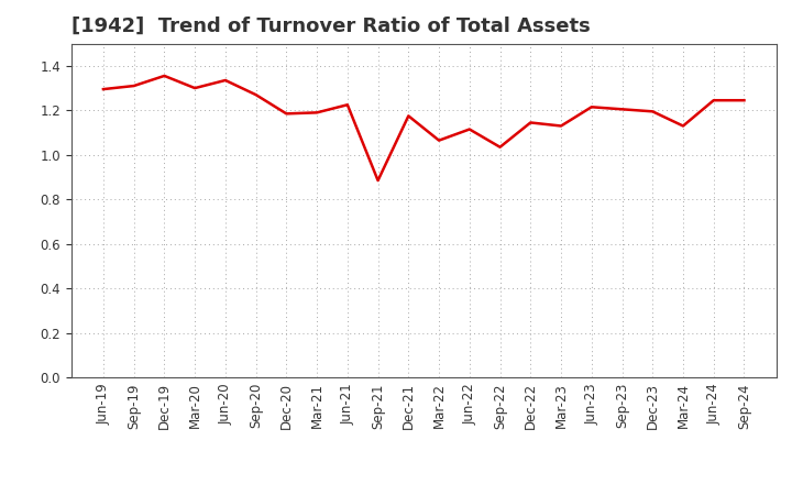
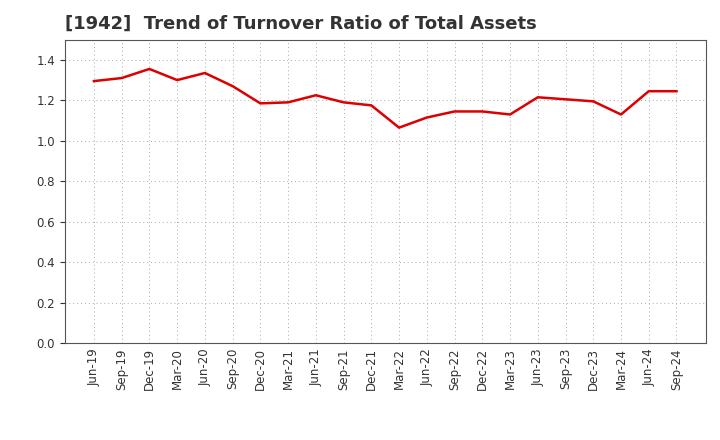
Sep-21: 0.885 -> 1.190
Sep-22: 1.035 -> 1.145
